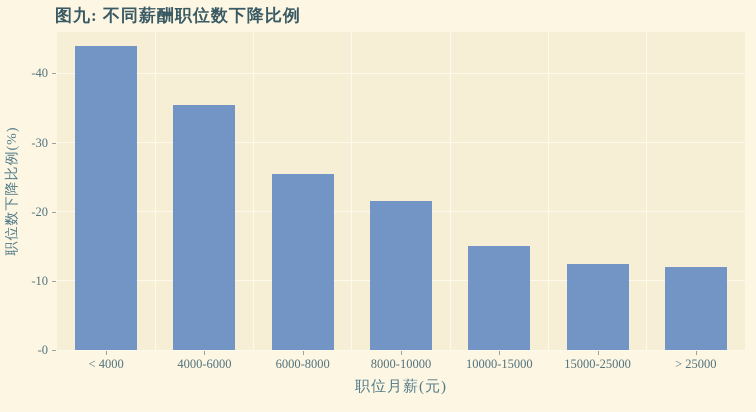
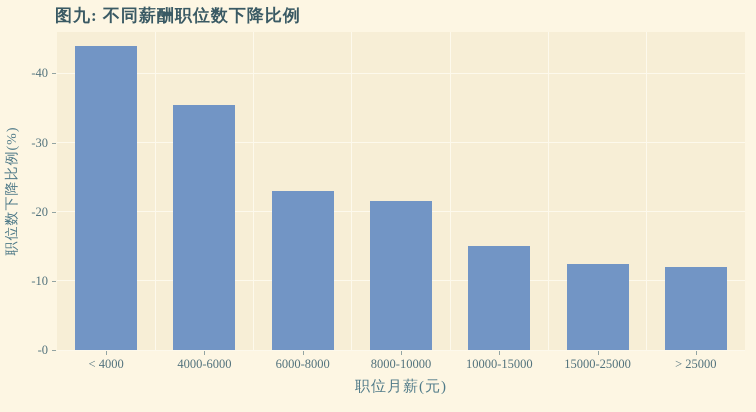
6000-8000: -26 -> -23
